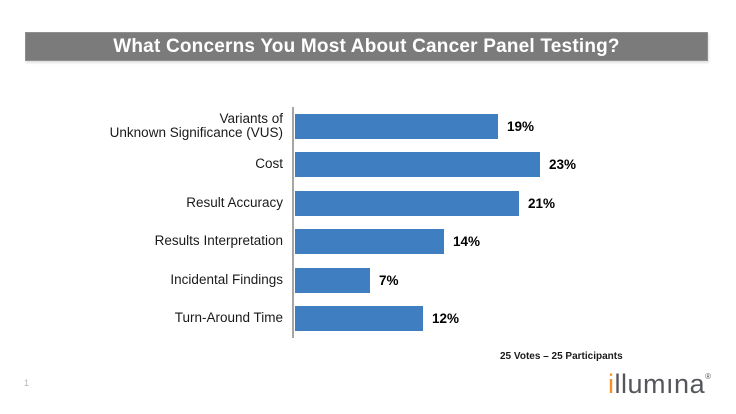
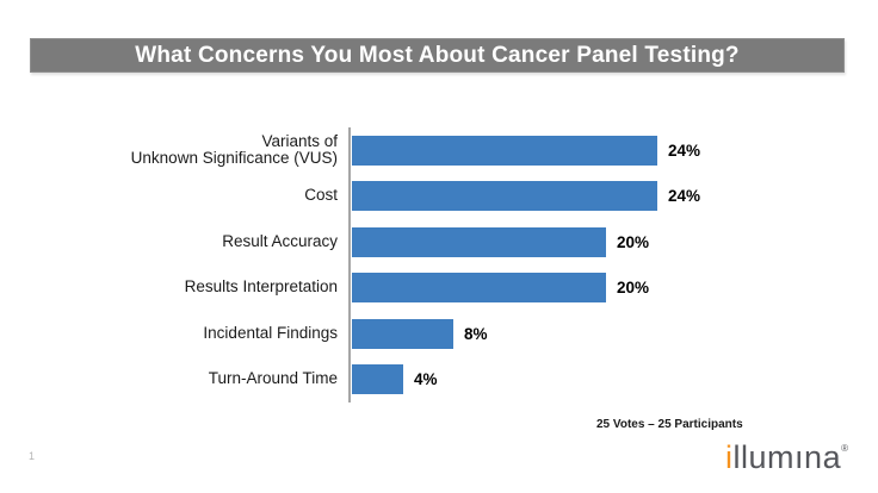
Variants of Unknown Significance (VUS): 19% -> 24%
Cost: 23% -> 24%
Result Accuracy: 21% -> 20%
Results Interpretation: 14% -> 20%
Incidental Findings: 7% -> 8%
Turn-Around Time: 12% -> 4%
